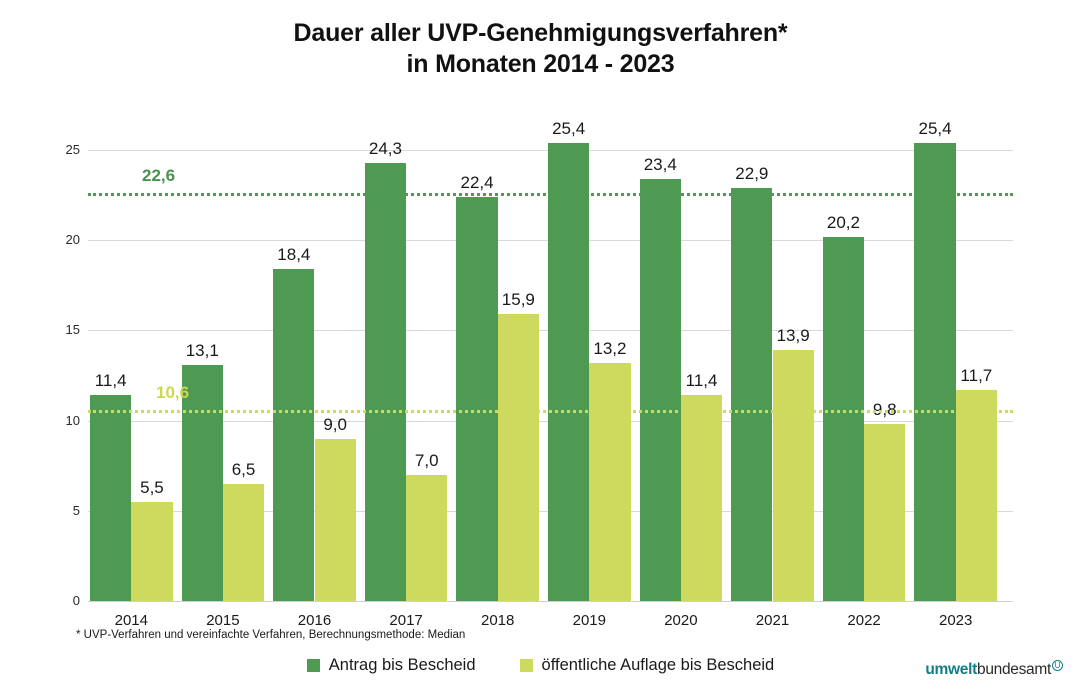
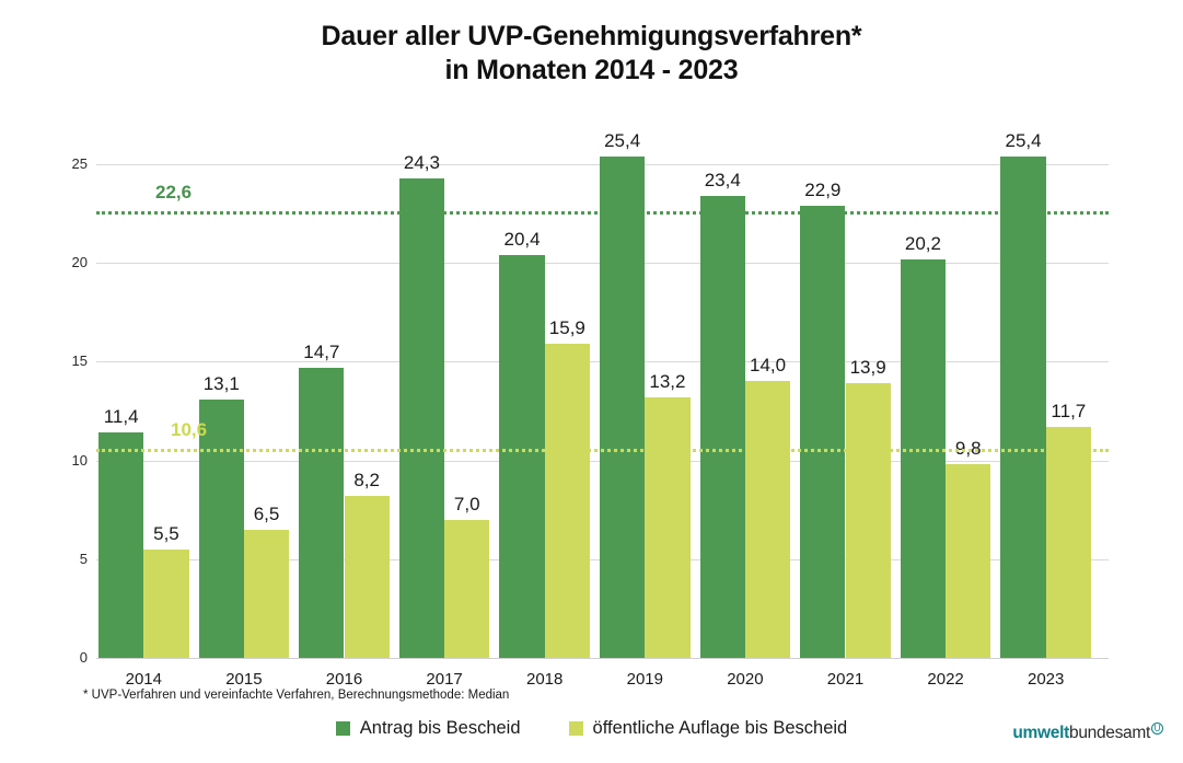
Antrag bis Bescheid/2016: 18,4 -> 14,7
öffentliche Auflage bis Bescheid/2016: 9,0 -> 8,2
Antrag bis Bescheid/2018: 22,4 -> 20,4
öffentliche Auflage bis Bescheid/2020: 11,4 -> 14,0
